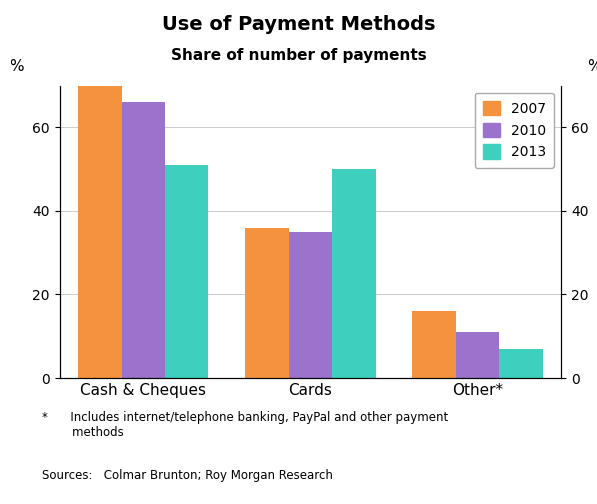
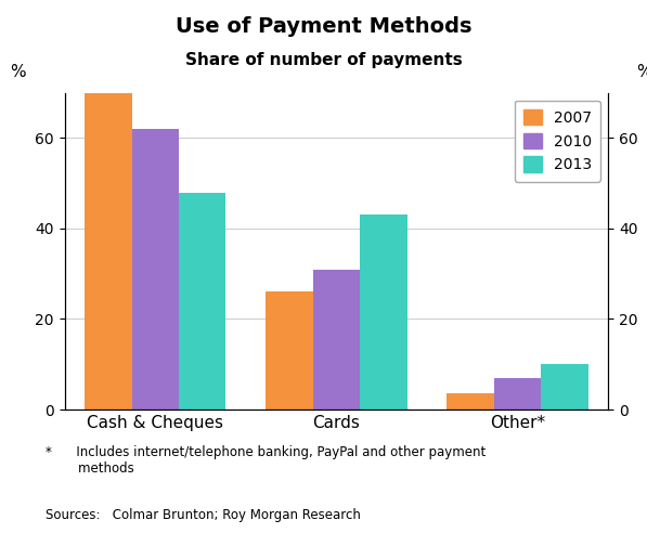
2010/Cash & Cheques: 66 -> 62
2013/Cash & Cheques: 51 -> 48
2007/Cards: 36.0 -> 26.0
2010/Cards: 35 -> 31
2013/Cards: 50 -> 43
2007/Other*: 16.0 -> 3.5
2010/Other*: 11 -> 7
2013/Other*: 7 -> 10
